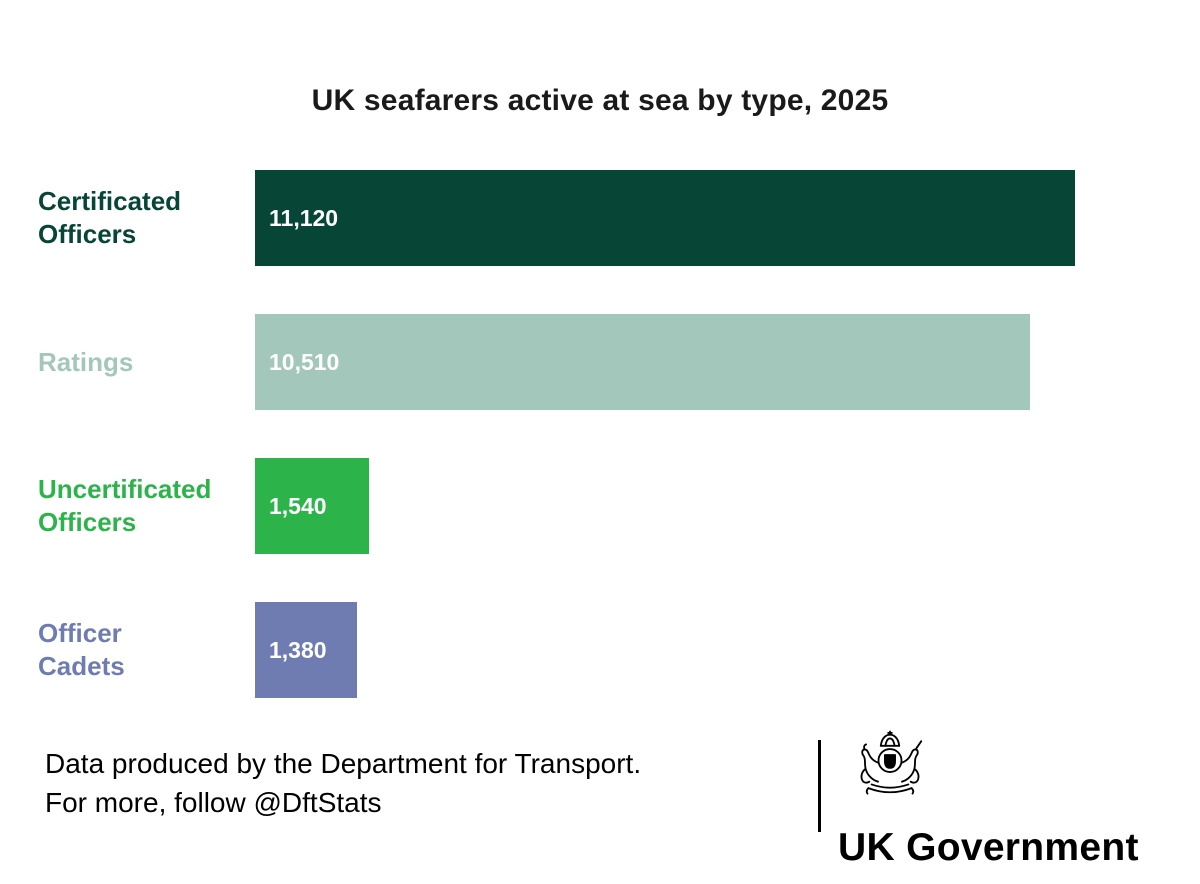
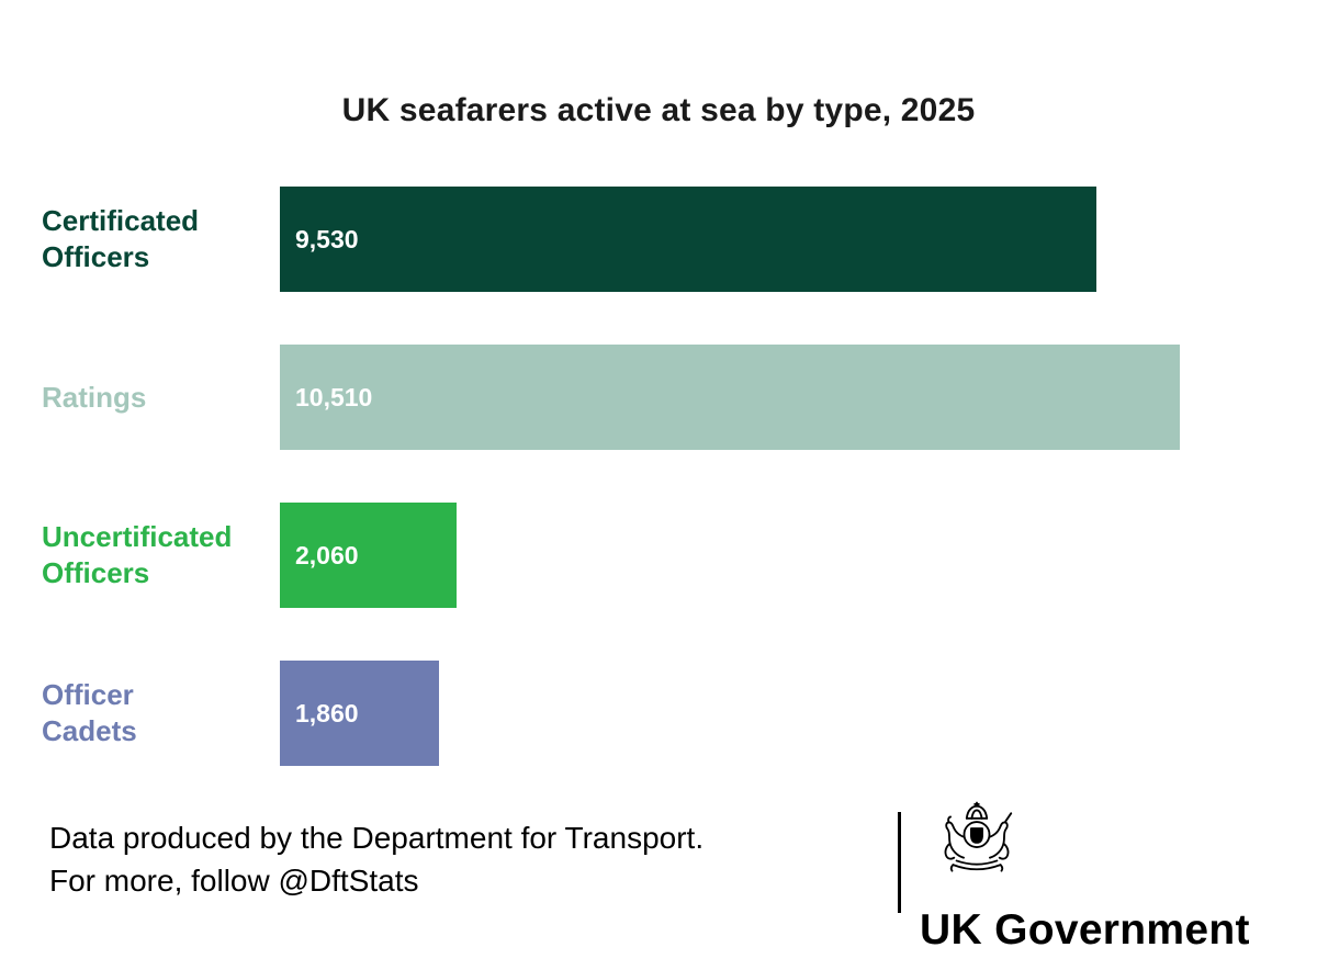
Certificated Officers: 11,120 -> 9,530
Uncertificated Officers: 1,540 -> 2,060
Officer Cadets: 1,380 -> 1,860
